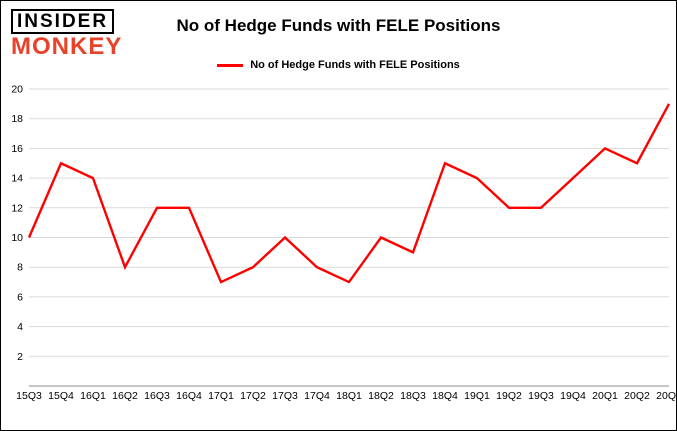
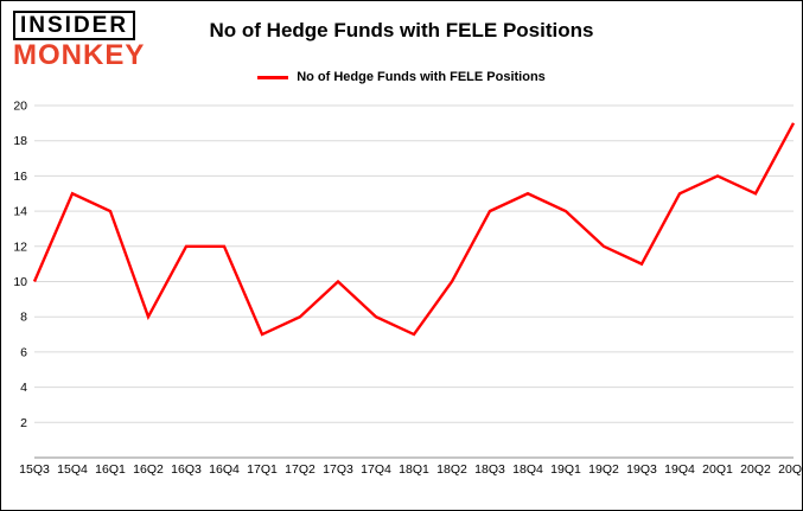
18Q3: 9 -> 14
19Q3: 12 -> 11
19Q4: 14 -> 15
